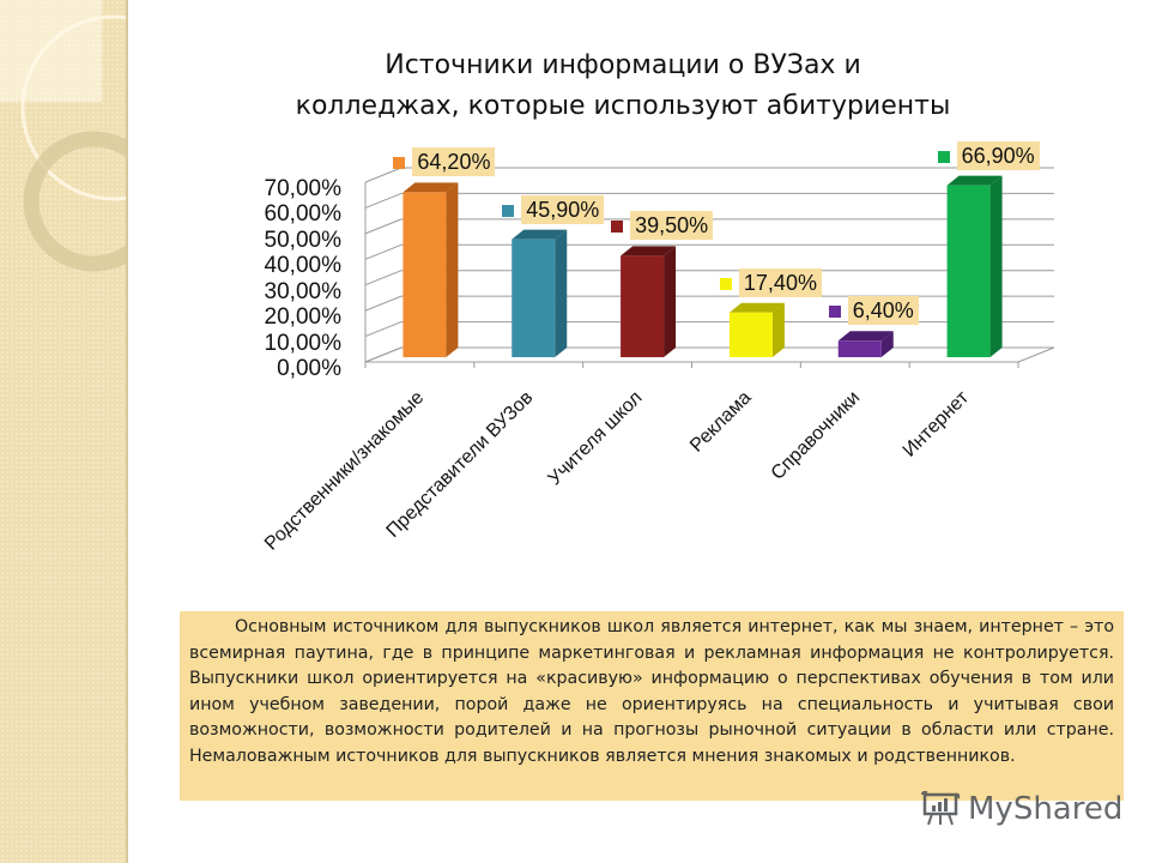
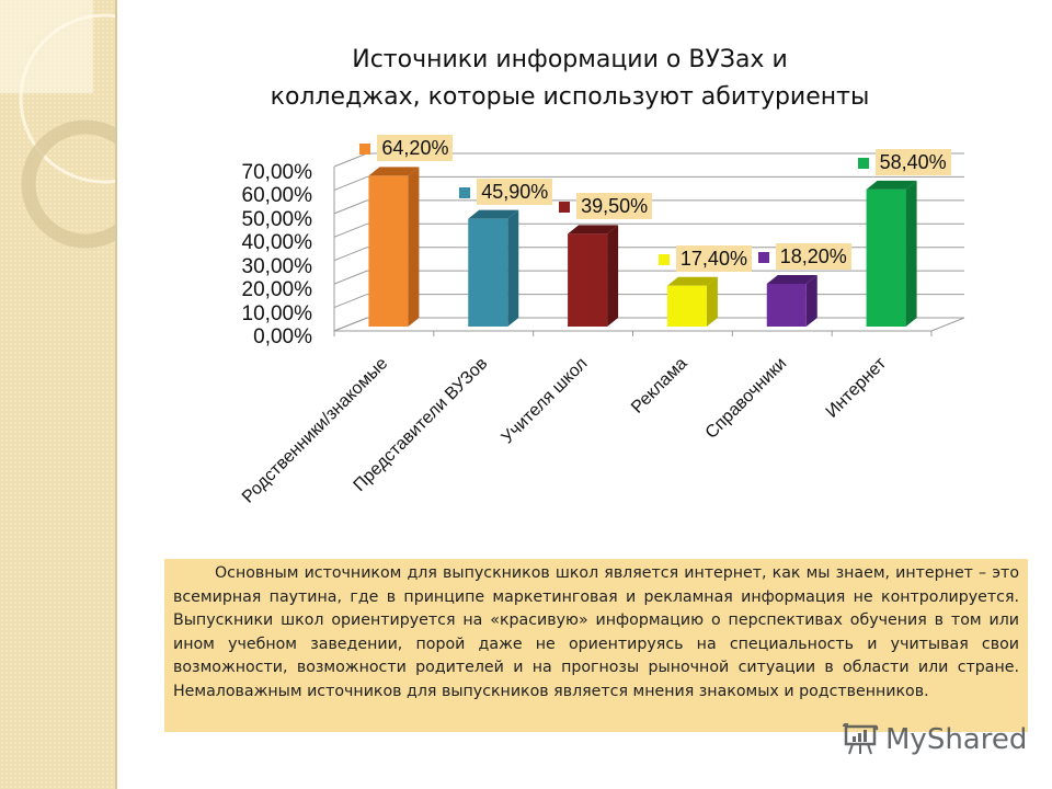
Справочники: 6,40% -> 18,20%
Интернет: 66,90% -> 58,40%
